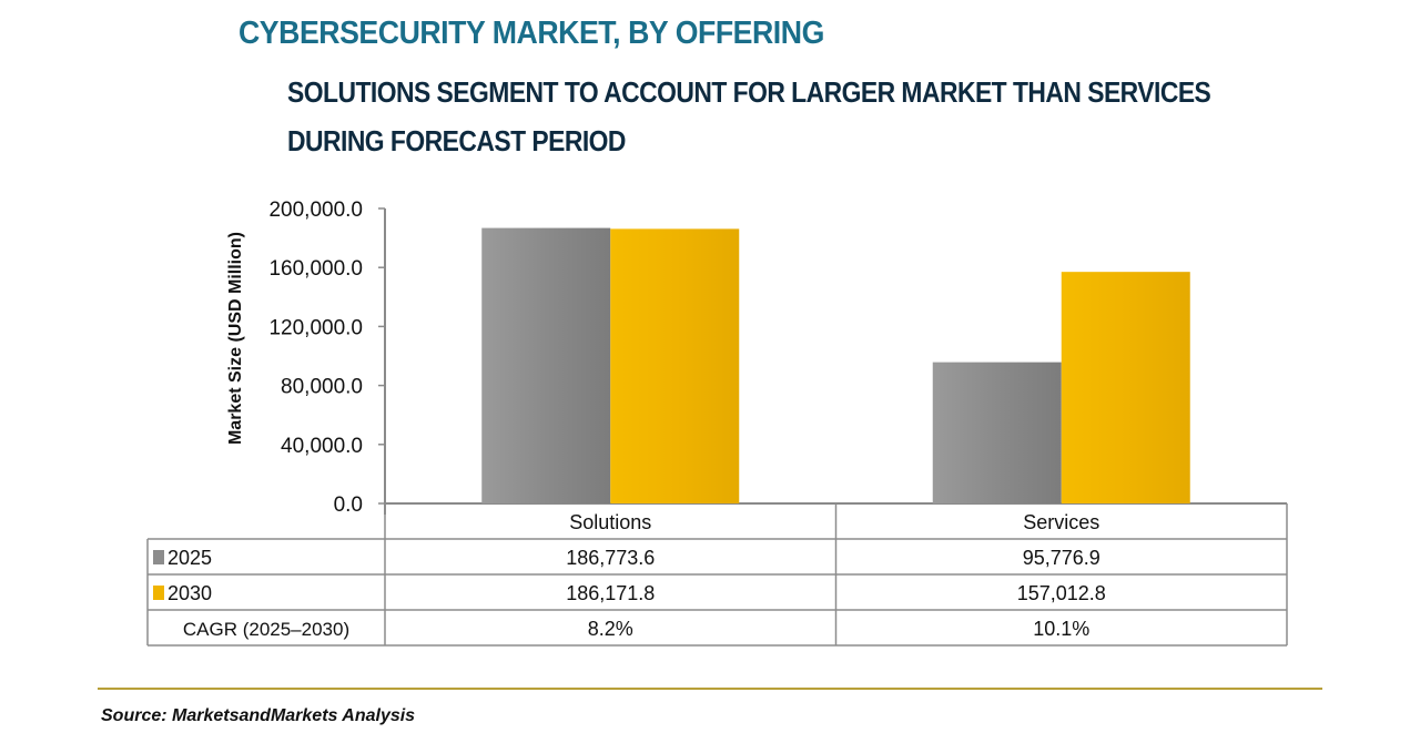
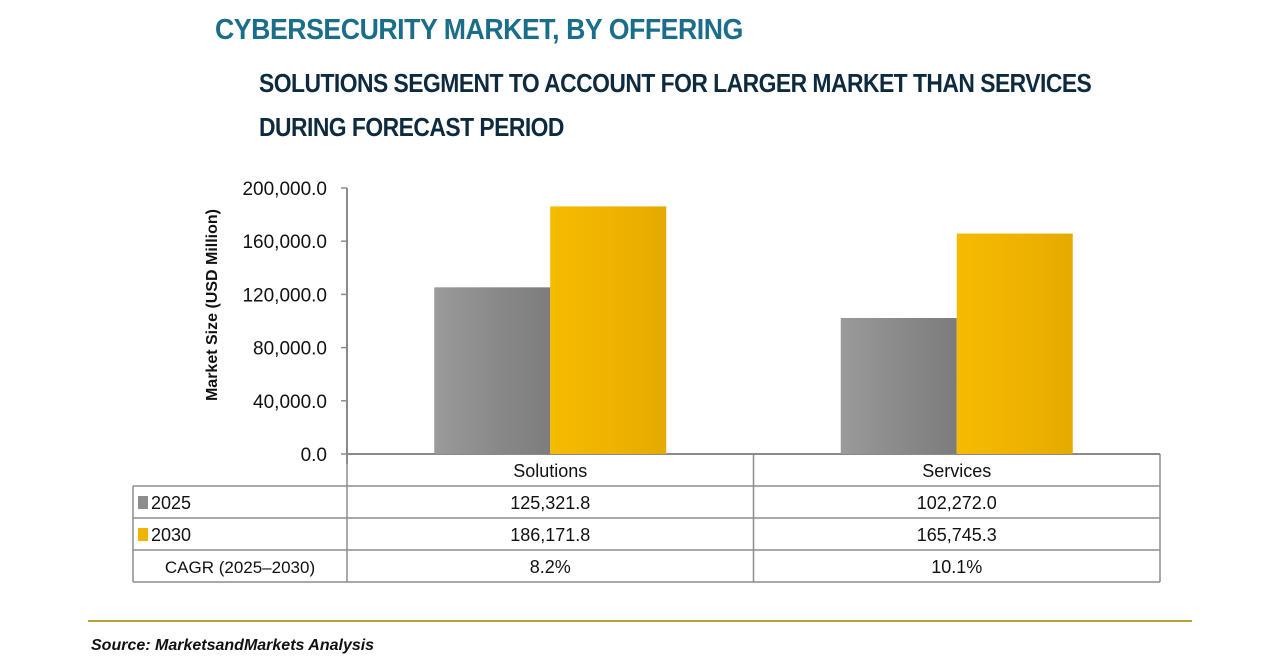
2025/Solutions: 186,773.6 -> 125,321.8
2025/Services: 95,776.9 -> 102,272.0
2030/Services: 157,012.8 -> 165,745.3
